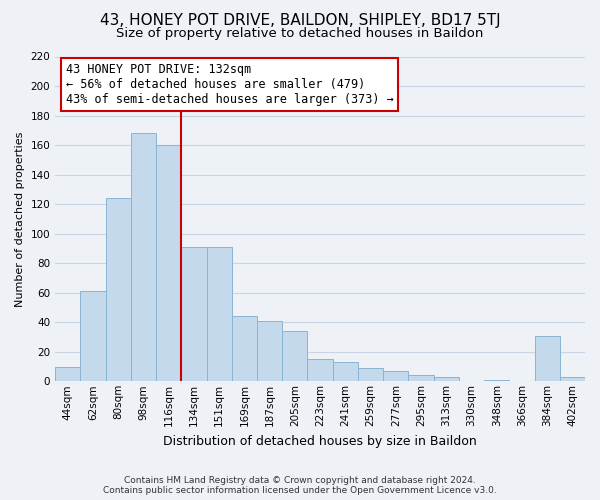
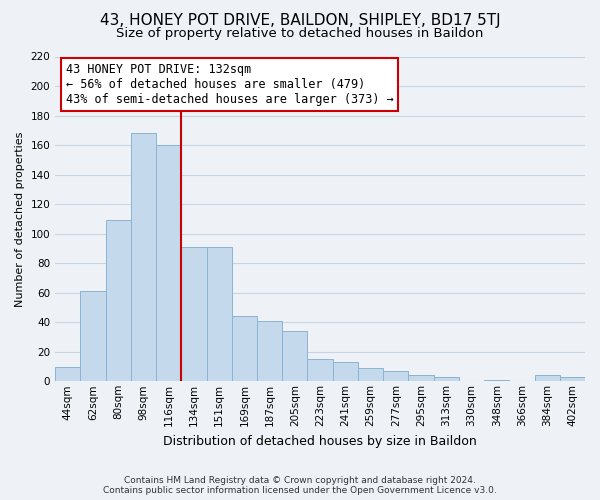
80sqm: 124 -> 109
384sqm: 31 -> 4
